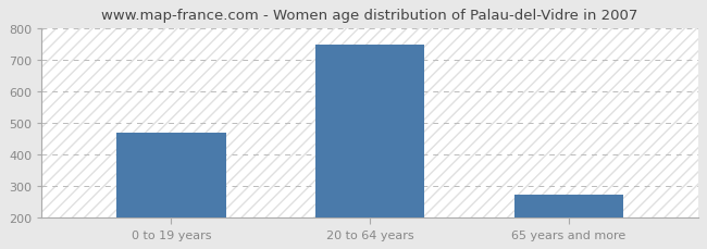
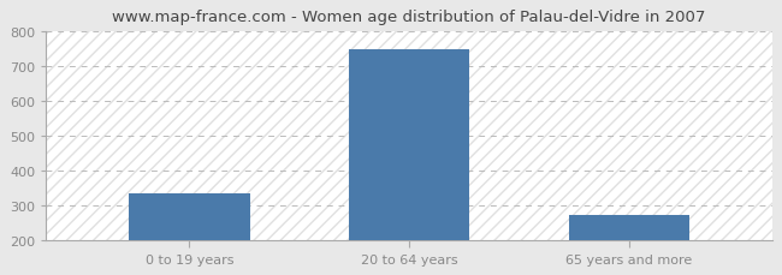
0 to 19 years: 470 -> 335
